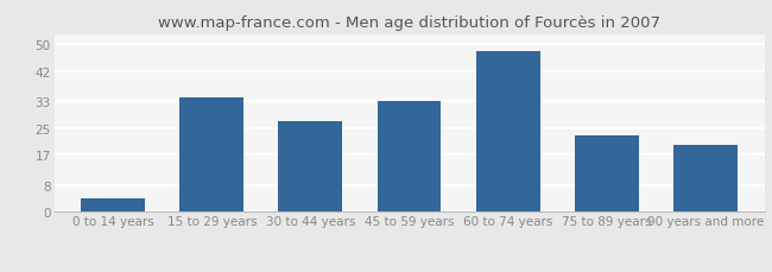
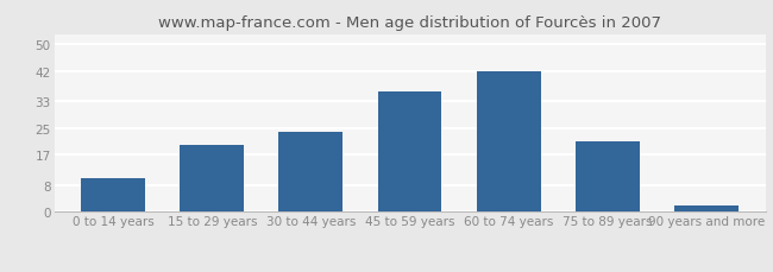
0 to 14 years: 4 -> 10
15 to 29 years: 34 -> 20
30 to 44 years: 27 -> 24
45 to 59 years: 33 -> 36
60 to 74 years: 48 -> 42
75 to 89 years: 23 -> 21
90 years and more: 20 -> 2
